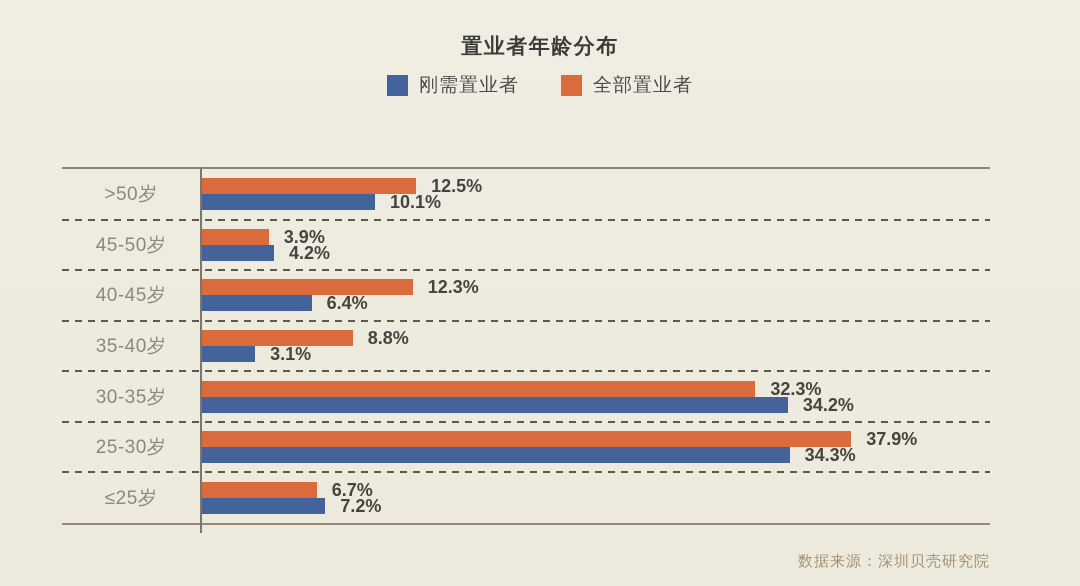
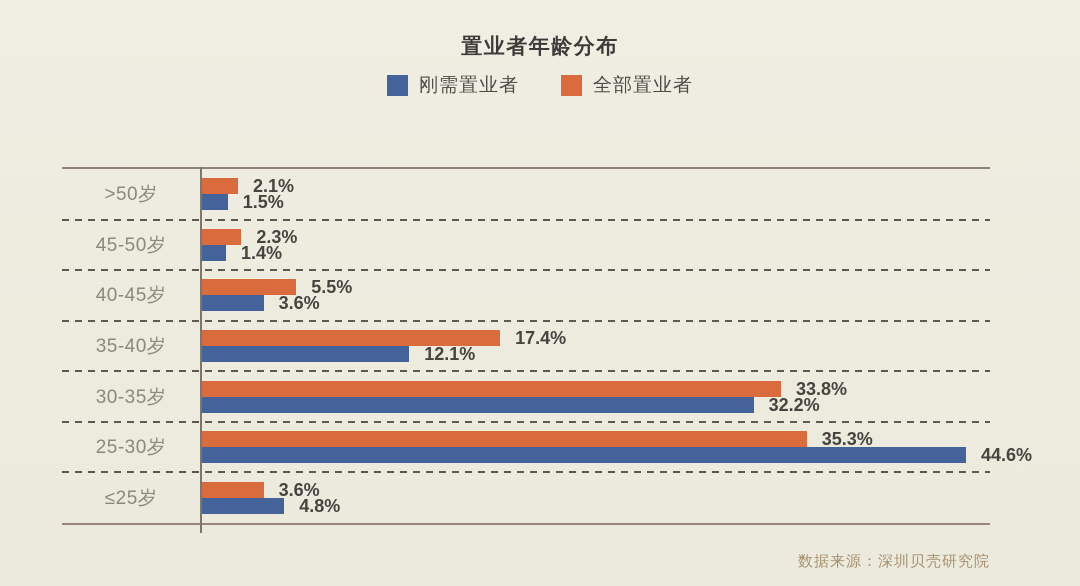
刚需置业者/>50岁: 10.1% -> 1.5%
全部置业者/>50岁: 12.5% -> 2.1%
刚需置业者/45-50岁: 4.2% -> 1.4%
全部置业者/45-50岁: 3.9% -> 2.3%
刚需置业者/40-45岁: 6.4% -> 3.6%
全部置业者/40-45岁: 12.3% -> 5.5%
刚需置业者/35-40岁: 3.1% -> 12.1%
全部置业者/35-40岁: 8.8% -> 17.4%
刚需置业者/30-35岁: 34.2% -> 32.2%
全部置业者/30-35岁: 32.3% -> 33.8%
刚需置业者/25-30岁: 34.3% -> 44.6%
全部置业者/25-30岁: 37.9% -> 35.3%
刚需置业者/≤25岁: 7.2% -> 4.8%
全部置业者/≤25岁: 6.7% -> 3.6%
